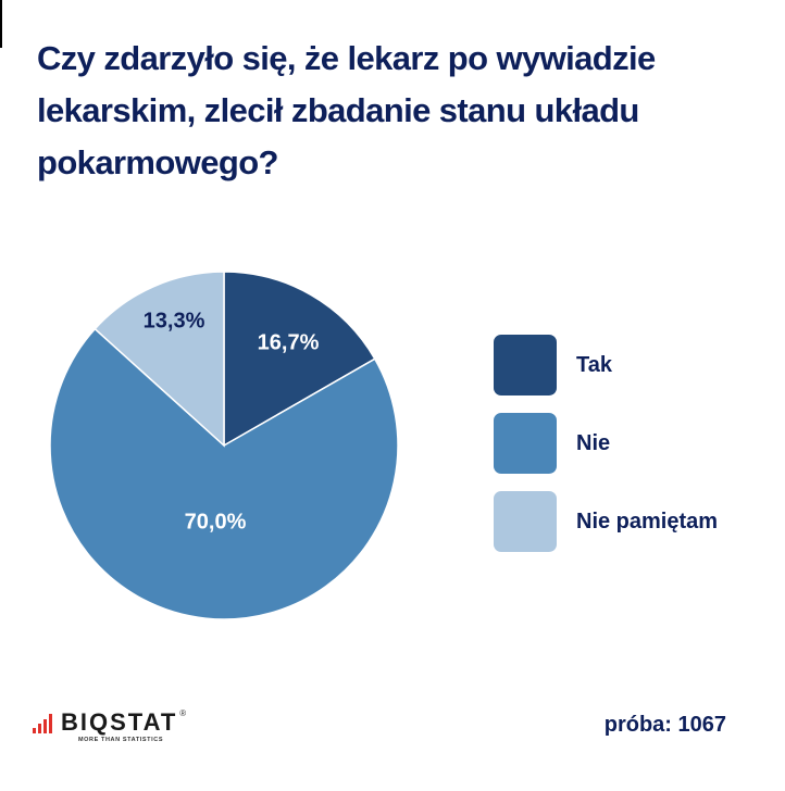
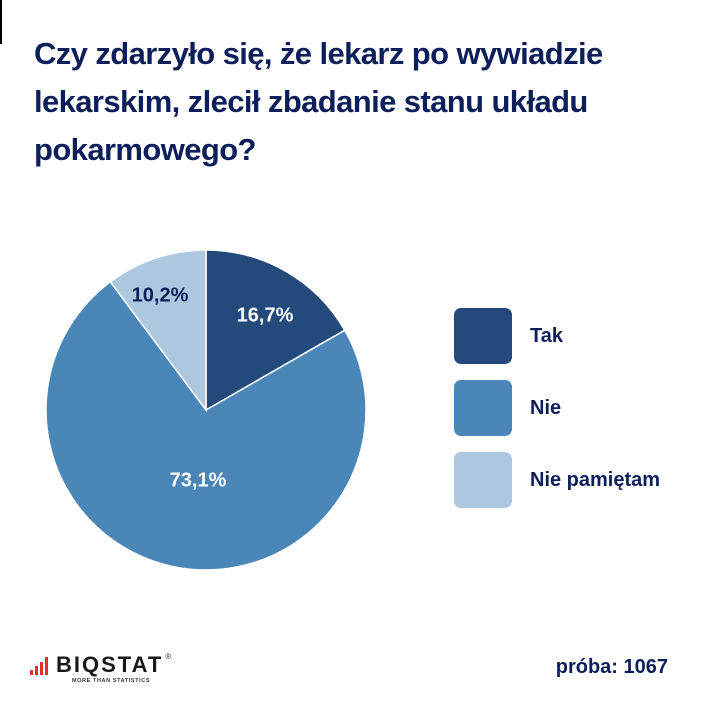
Nie: 70,0% -> 73,1%
Nie pamiętam: 13,3% -> 10,2%
